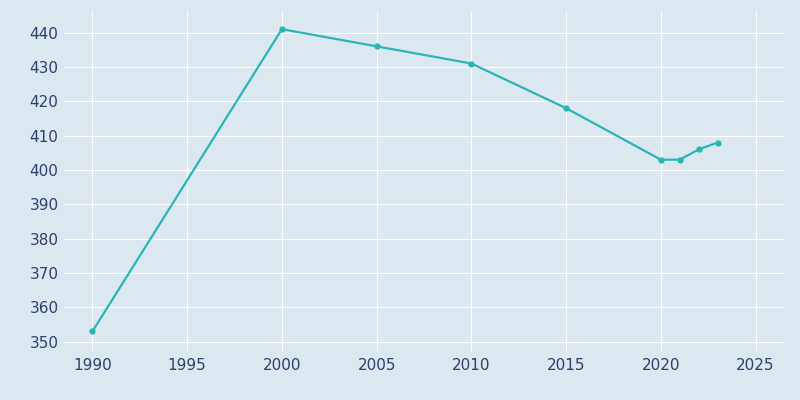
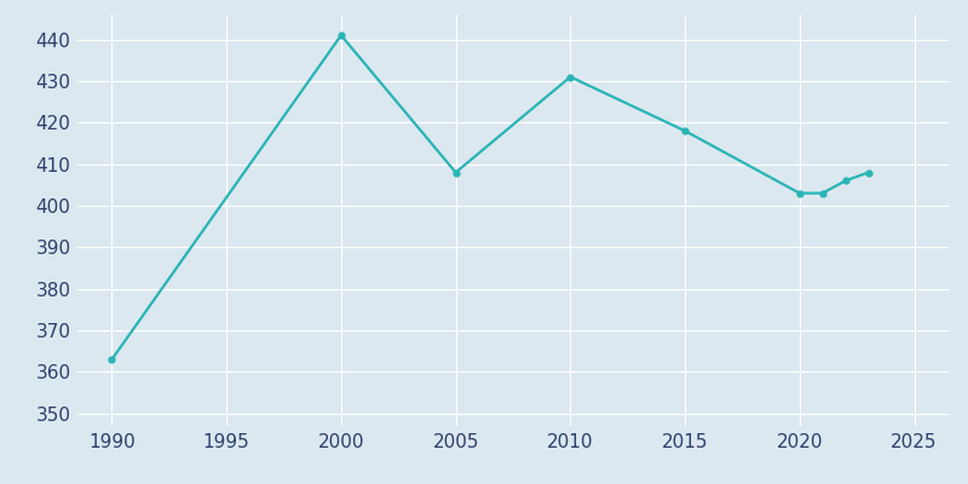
1990: 353 -> 363
2005: 436 -> 408
